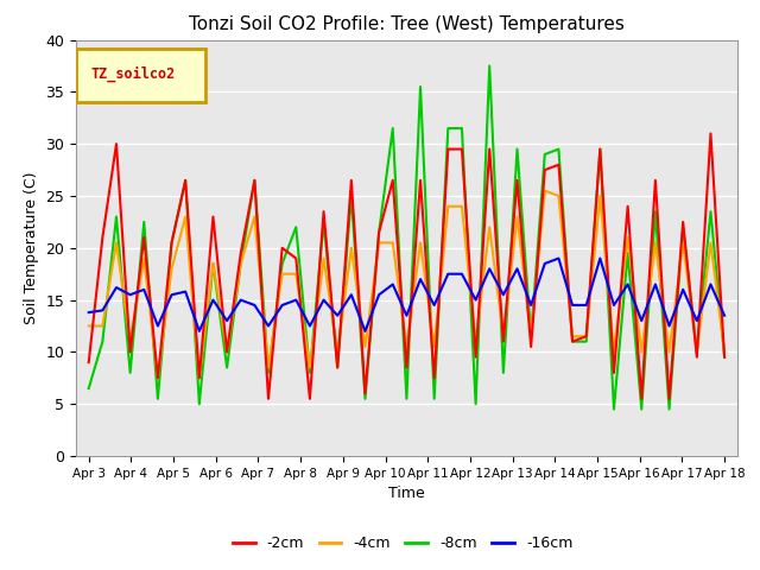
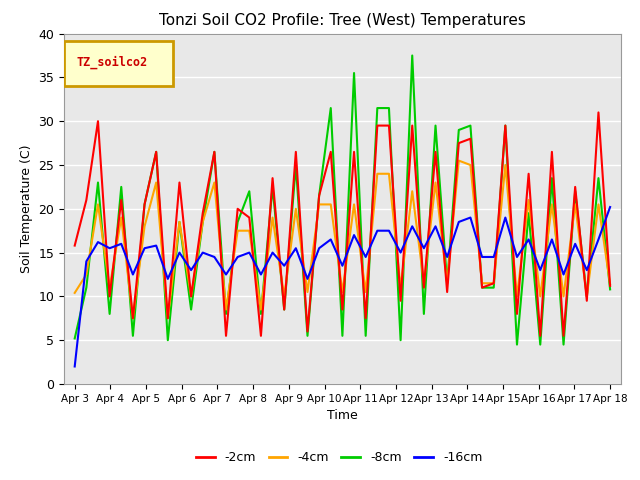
-2cm/Apr 3: 9.0 -> 15.8
-4cm/Apr 3: 12.5 -> 10.4
-8cm/Apr 3: 6.5 -> 5.2
-16cm/Apr 3: 13.8 -> 2.0
-2cm/Apr 18: 9.5 -> 11.2
-4cm/Apr 18: 10.0 -> 11.4
-8cm/Apr 18: 9.5 -> 10.8
-16cm/Apr 18: 13.5 -> 20.2
